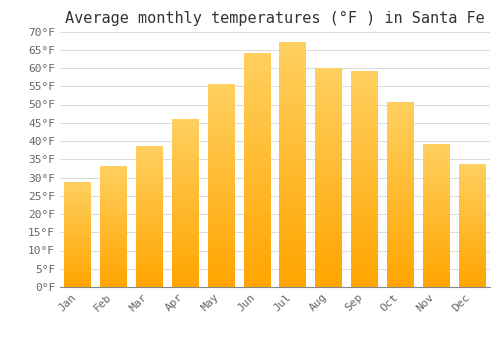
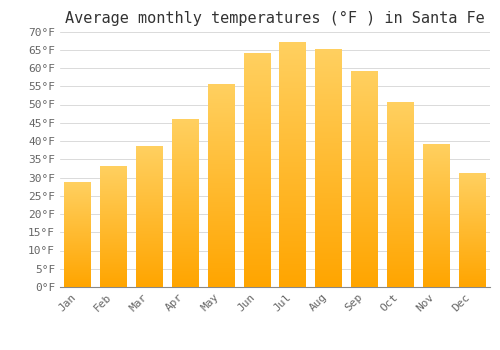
Aug: 60.0°F -> 65.0°F
Dec: 33.5°F -> 31.0°F
